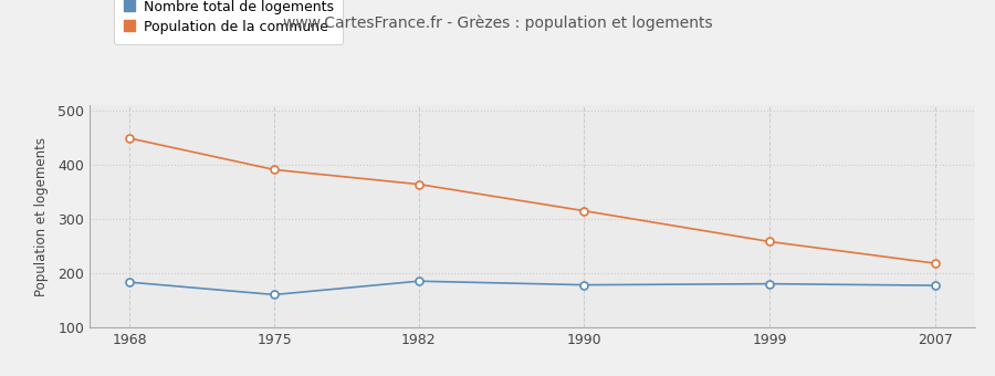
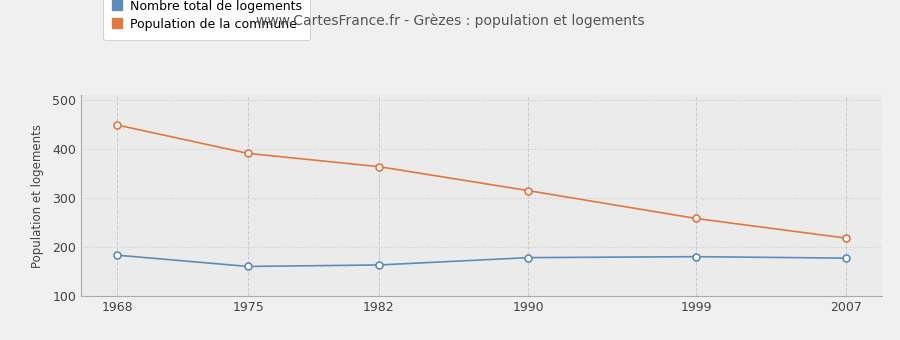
Nombre total de logements/1982: 185 -> 163
